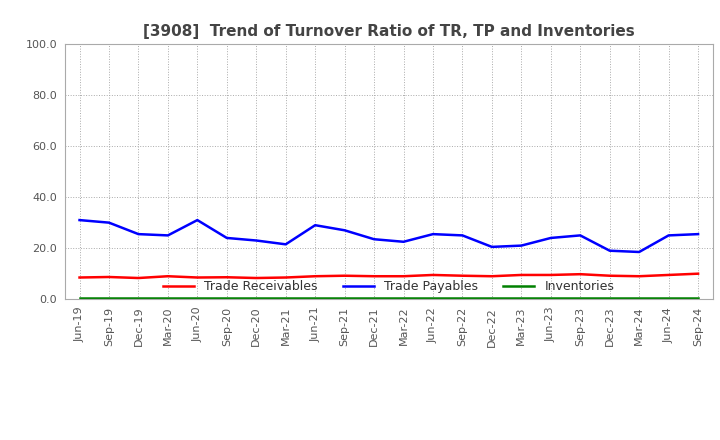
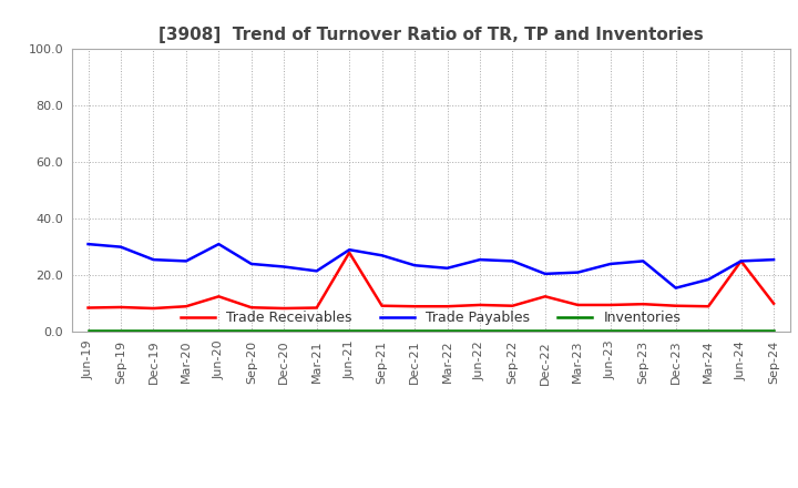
Trade Receivables/Jun-20: 8.5 -> 12.5
Trade Receivables/Jun-21: 9.0 -> 28.0
Trade Receivables/Dec-22: 9.0 -> 12.5
Trade Payables/Dec-23: 19.0 -> 15.5
Trade Receivables/Jun-24: 9.5 -> 25.0
